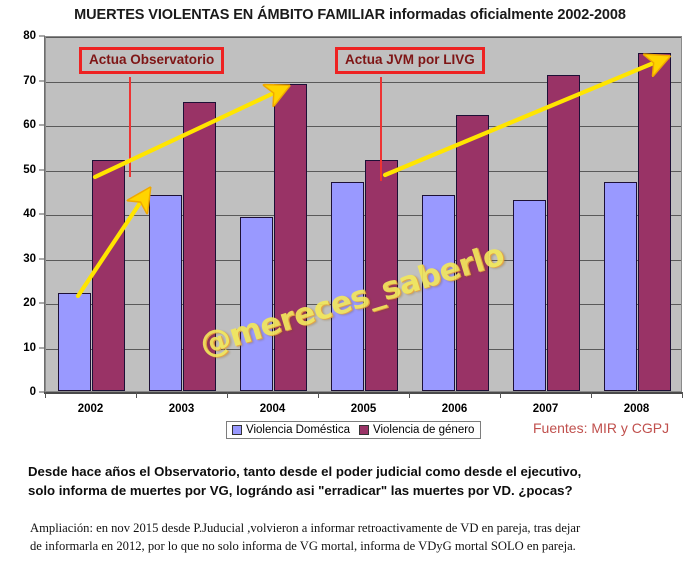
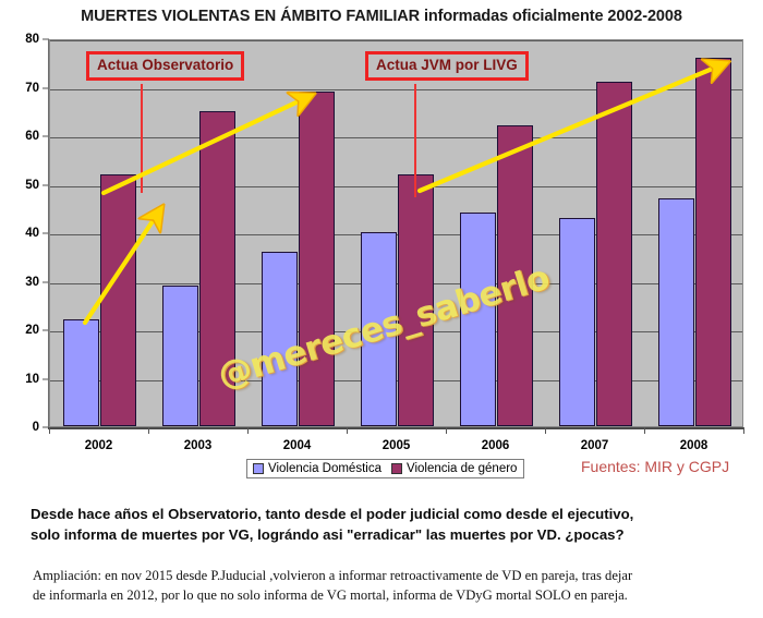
Violencia Doméstica/2003: 44 -> 29
Violencia Doméstica/2004: 39 -> 36
Violencia Doméstica/2005: 47 -> 40
